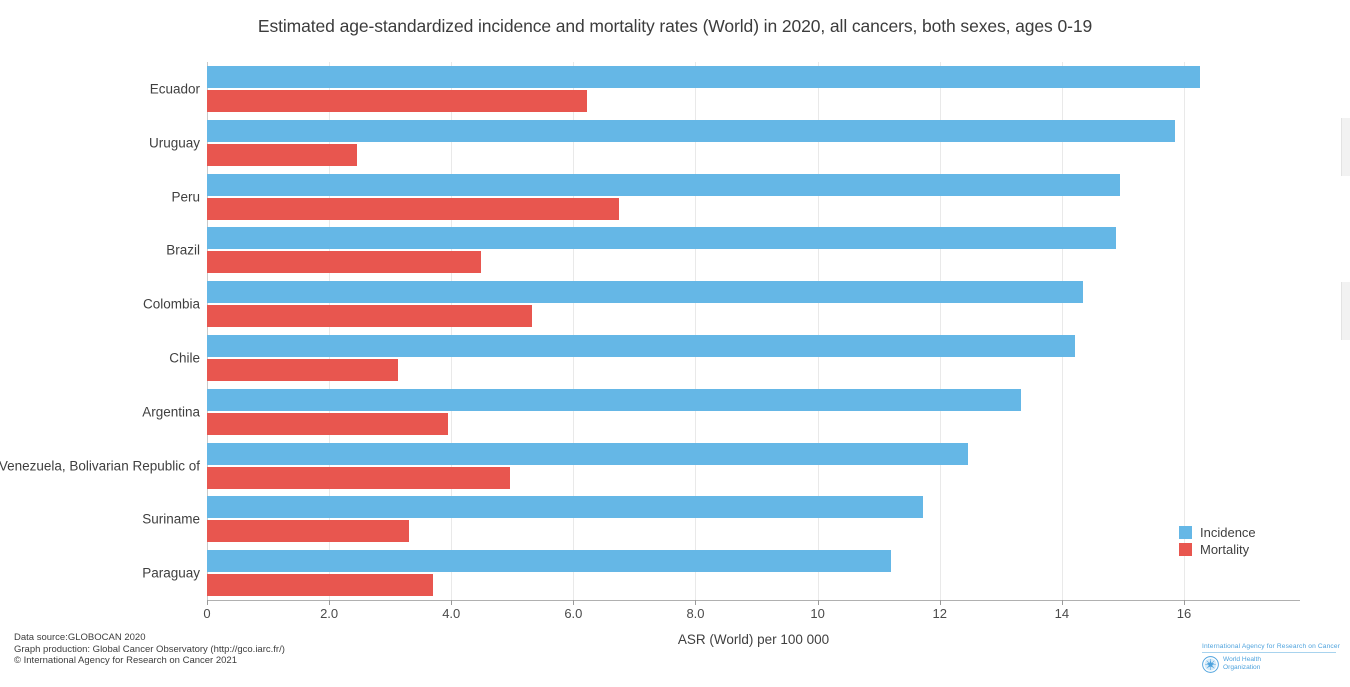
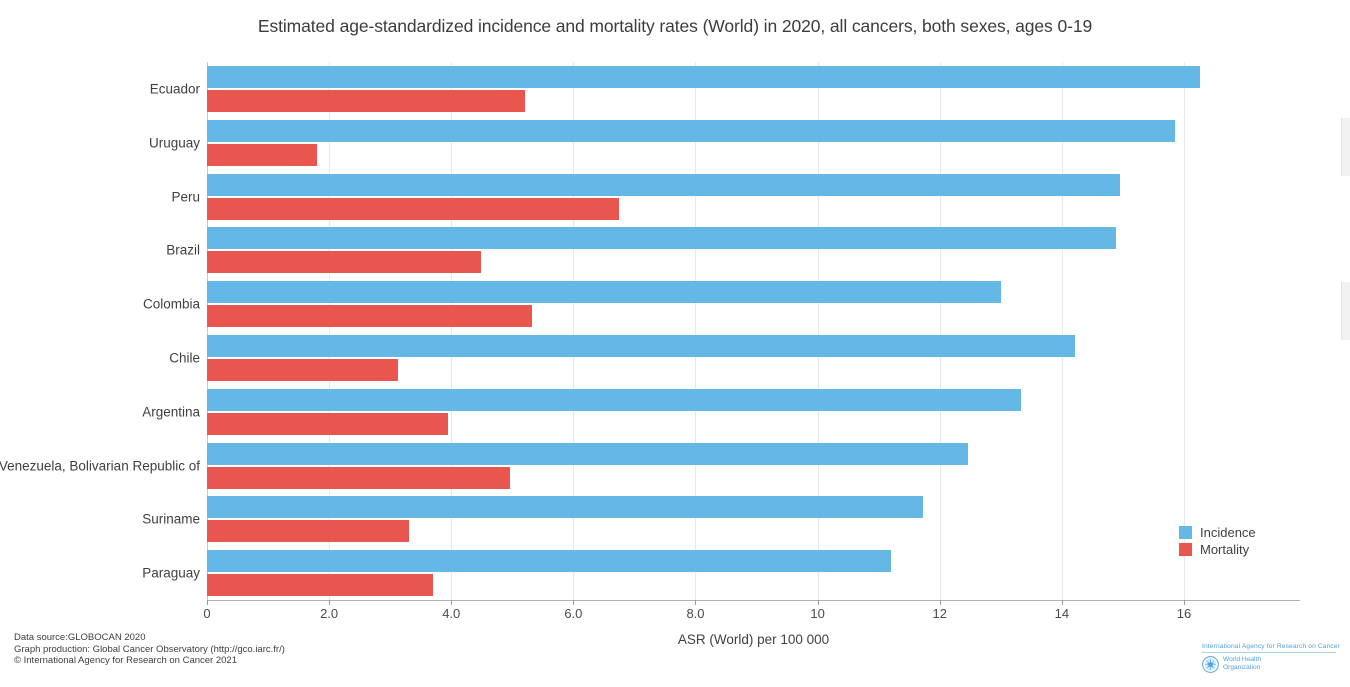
Mortality/Ecuador: 6.2 -> 5.2
Mortality/Uruguay: 2.5 -> 1.8
Incidence/Colombia: 14.3 -> 13.0
